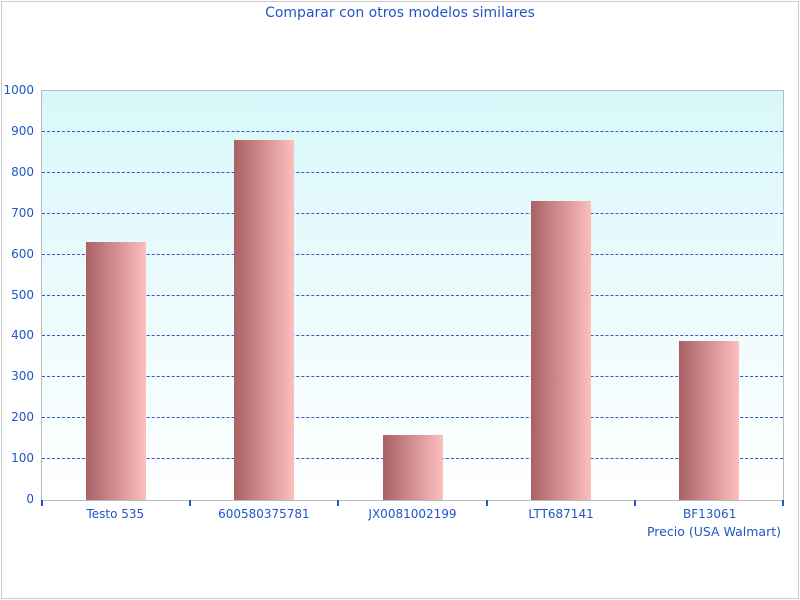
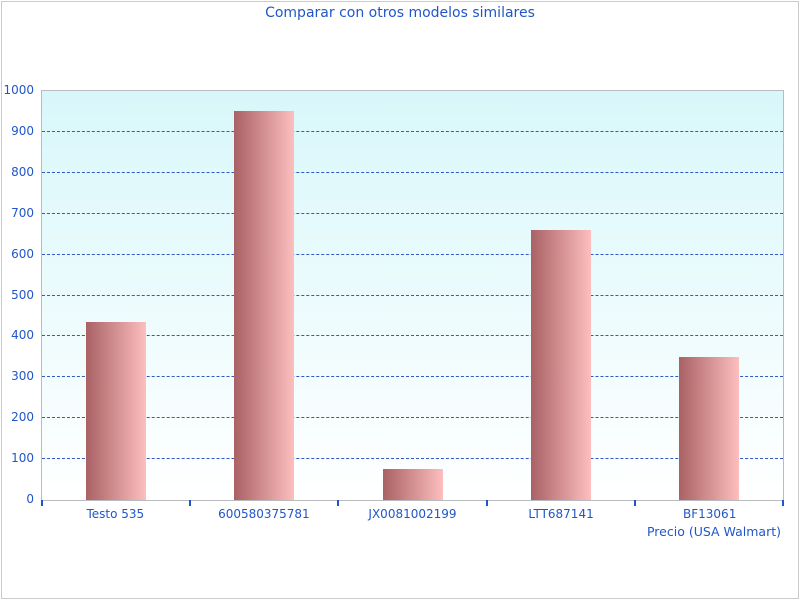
Testo 535: 630 -> 440
600580375781: 880 -> 950
JX0081002199: 160 -> 80
LTT687141: 730 -> 660
BF13061: 390 -> 350
